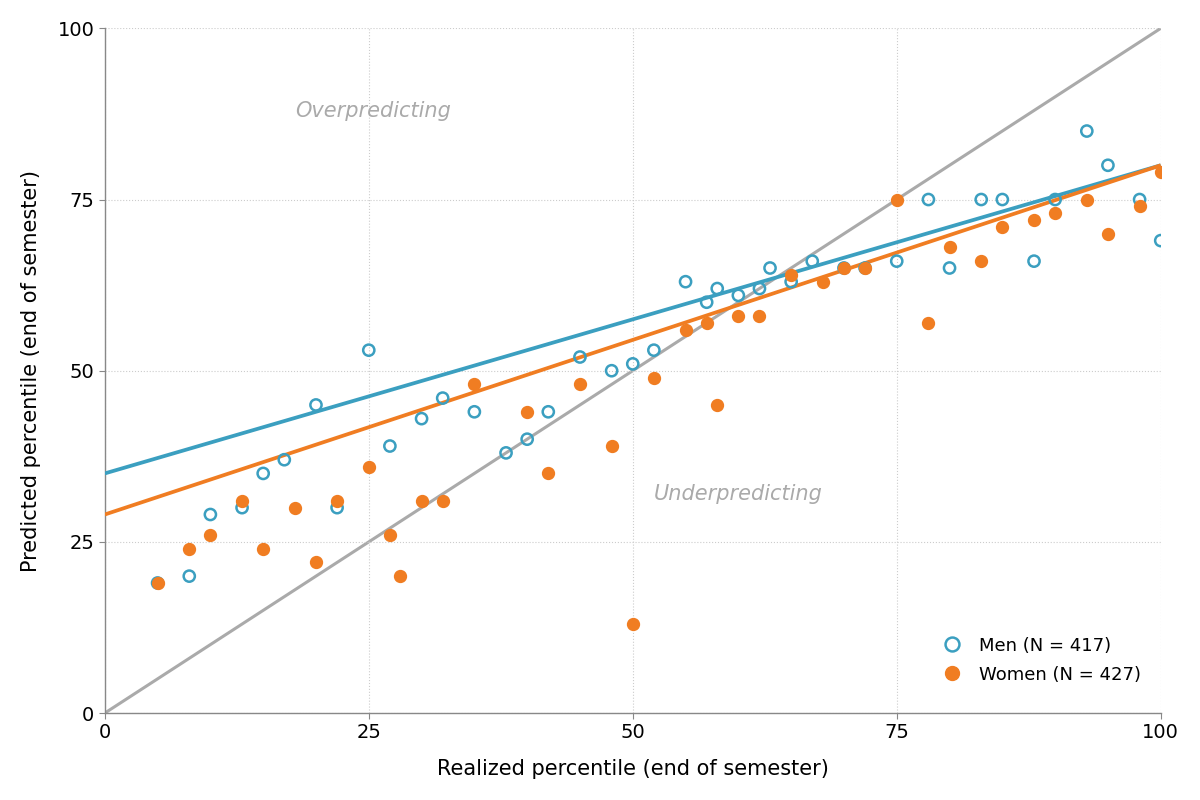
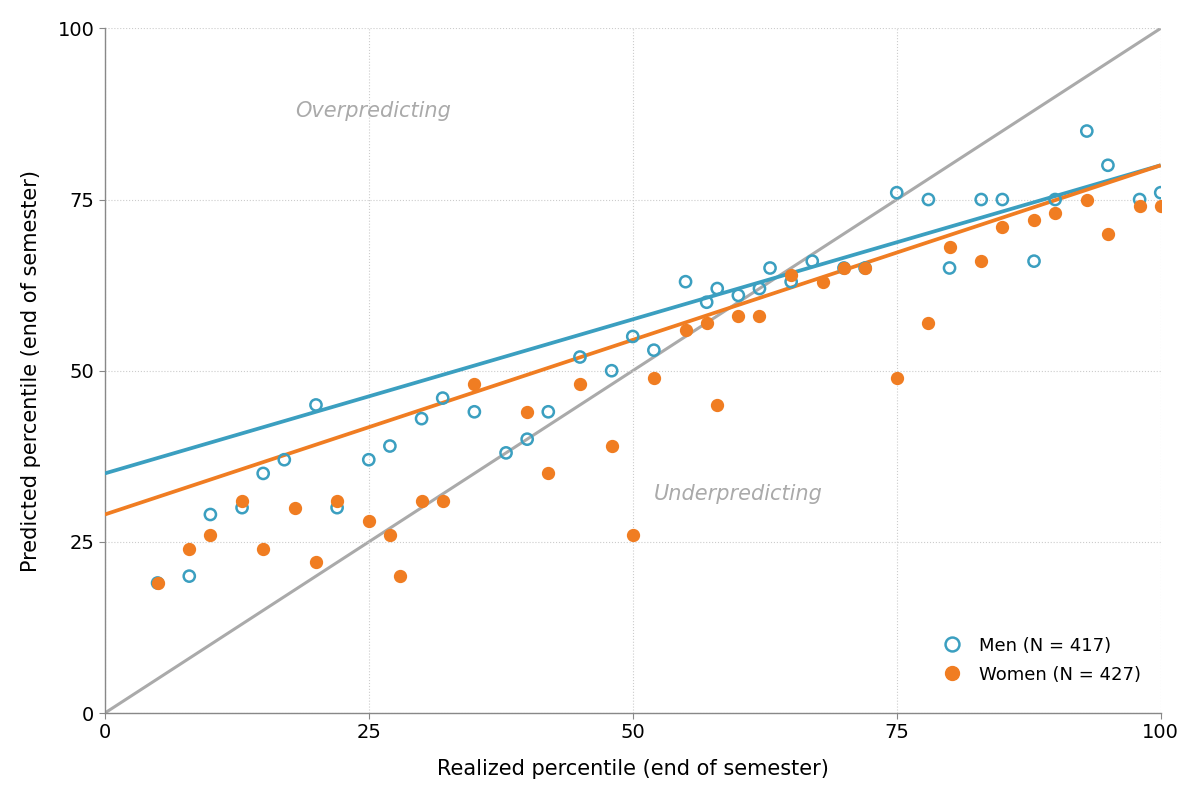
Men (N = 417)/25: 53 -> 37
Women (N = 427)/25: 36 -> 28
Men (N = 417)/50: 51 -> 55
Women (N = 427)/50: 13 -> 26
Men (N = 417)/75: 66 -> 76
Women (N = 427)/75: 75 -> 49
Men (N = 417)/100: 69 -> 76
Women (N = 427)/100: 79 -> 74
